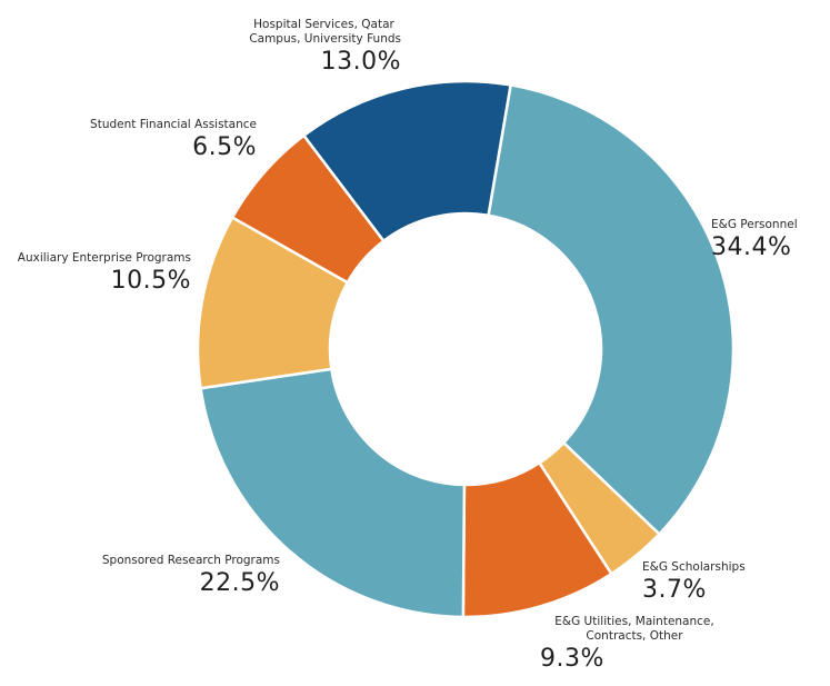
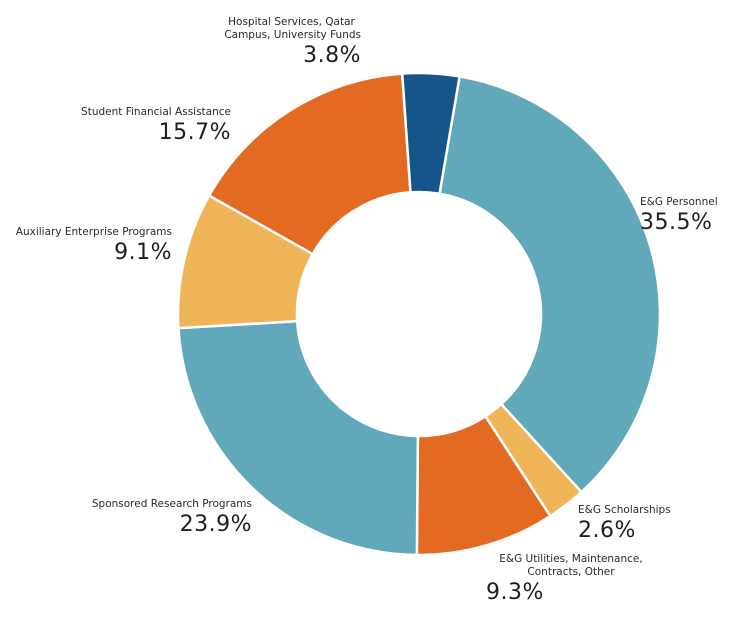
E&G Personnel: 34.4% -> 35.5%
E&G Scholarships: 3.7% -> 2.6%
Sponsored Research Programs: 22.5% -> 23.9%
Auxiliary Enterprise Programs: 10.5% -> 9.1%
Student Financial Assistance: 6.5% -> 15.7%
Hospital Services, Qatar Campus, University Funds: 13.0% -> 3.8%
